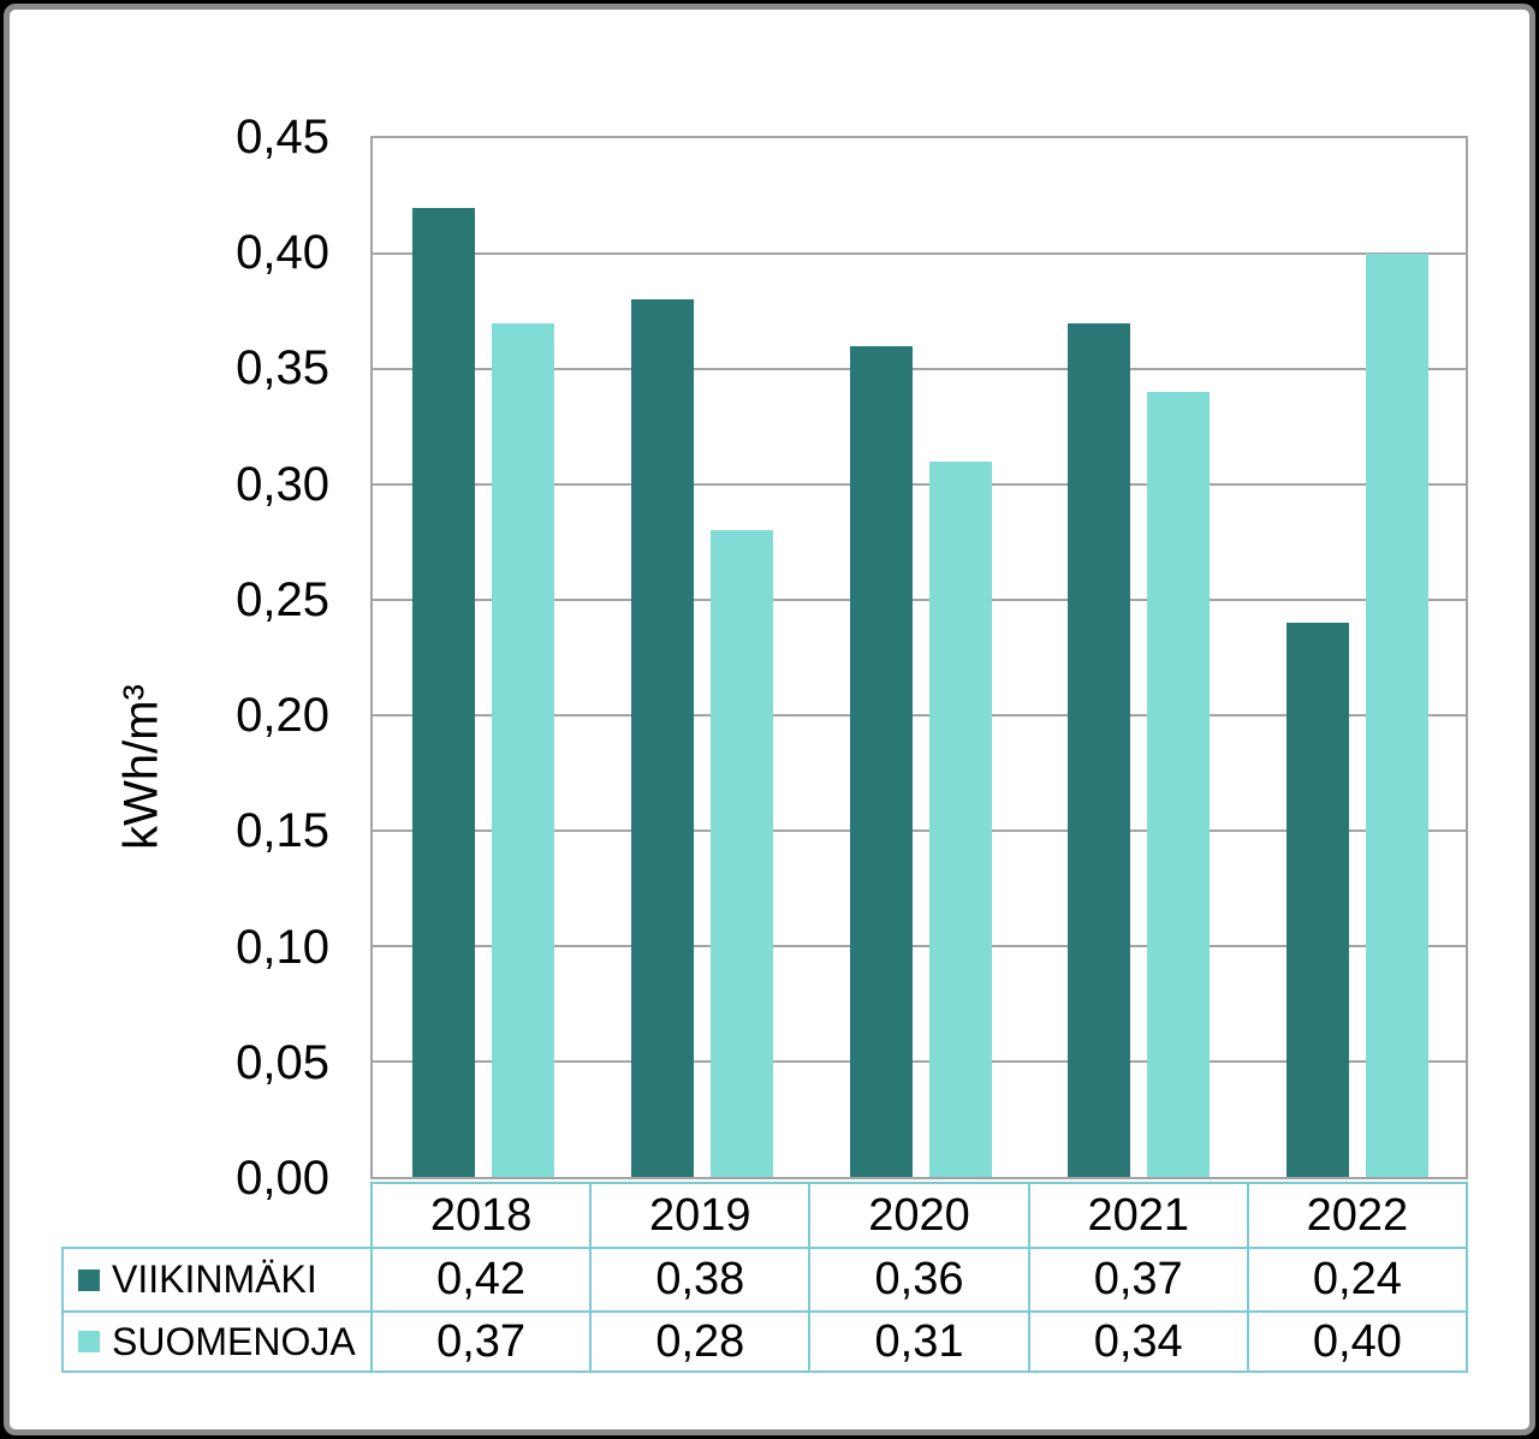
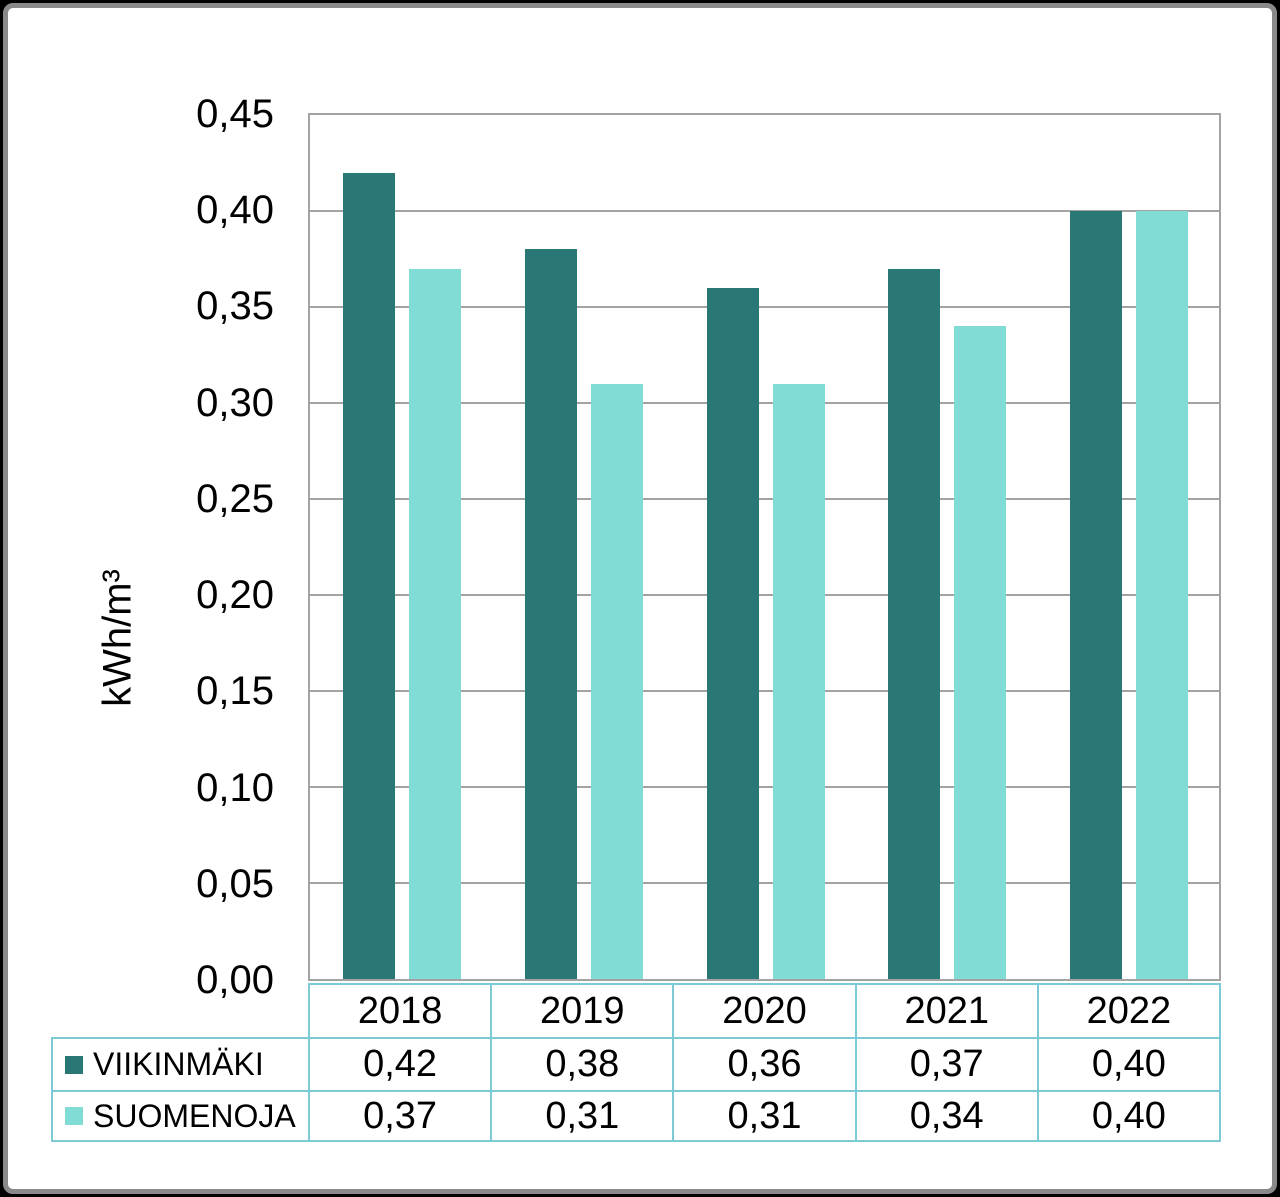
SUOMENOJA/2019: 0,28 -> 0,31
VIIKINMÄKI/2022: 0,24 -> 0,40
